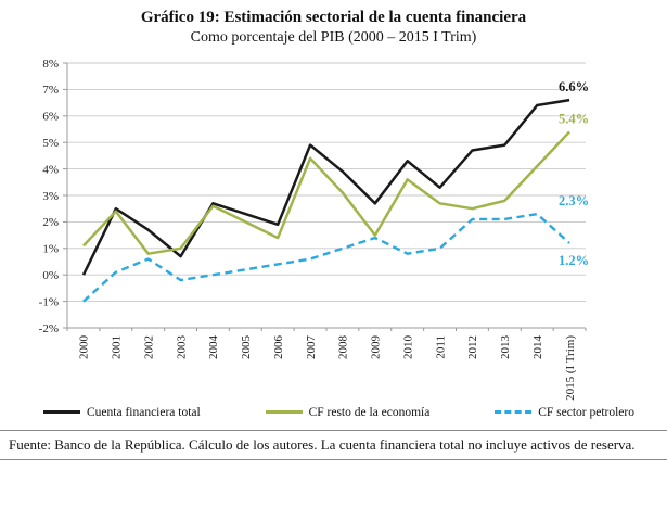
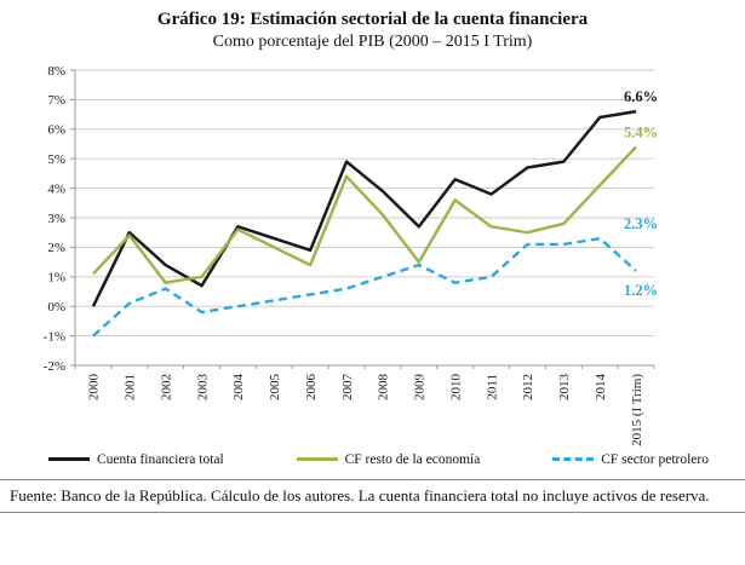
Cuenta financiera total/2002: 1.7% -> 1.4%
Cuenta financiera total/2011: 3.3% -> 3.8%
